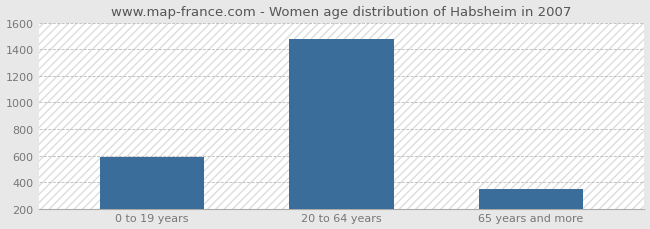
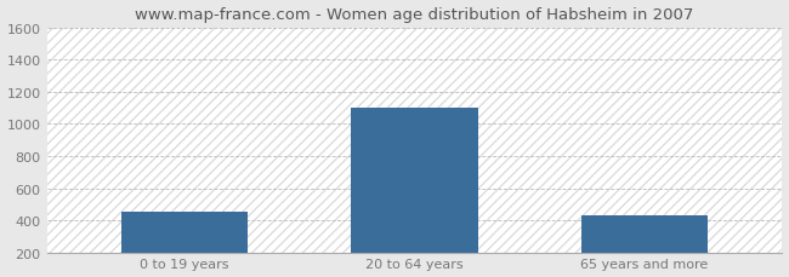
0 to 19 years: 590 -> 450
20 to 64 years: 1480 -> 1100
65 years and more: 350 -> 430
